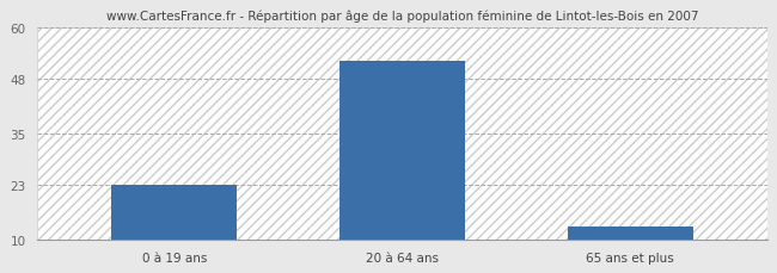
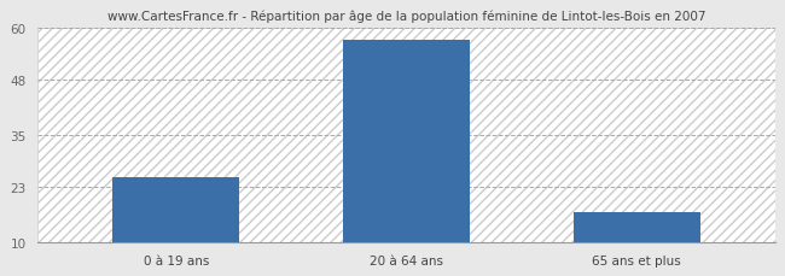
0 à 19 ans: 23 -> 25
20 à 64 ans: 52 -> 57
65 ans et plus: 13 -> 17
